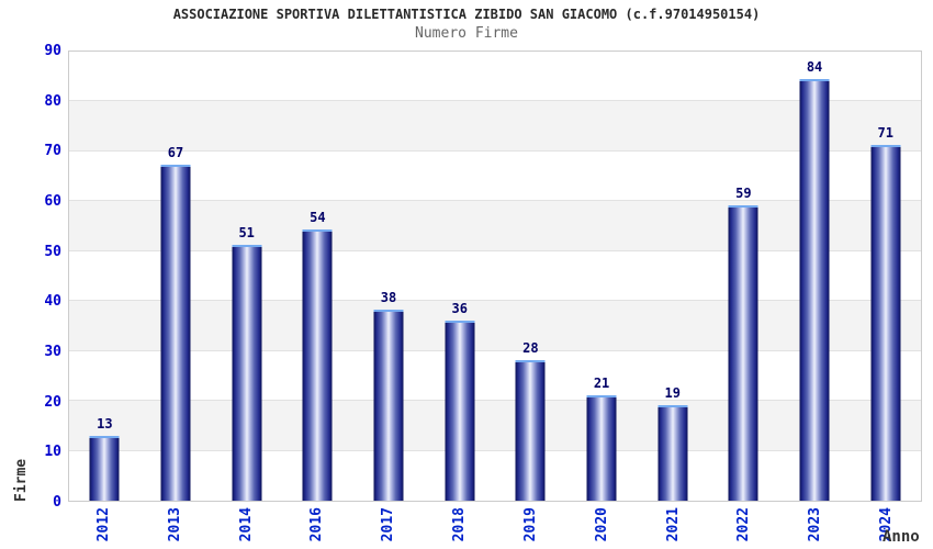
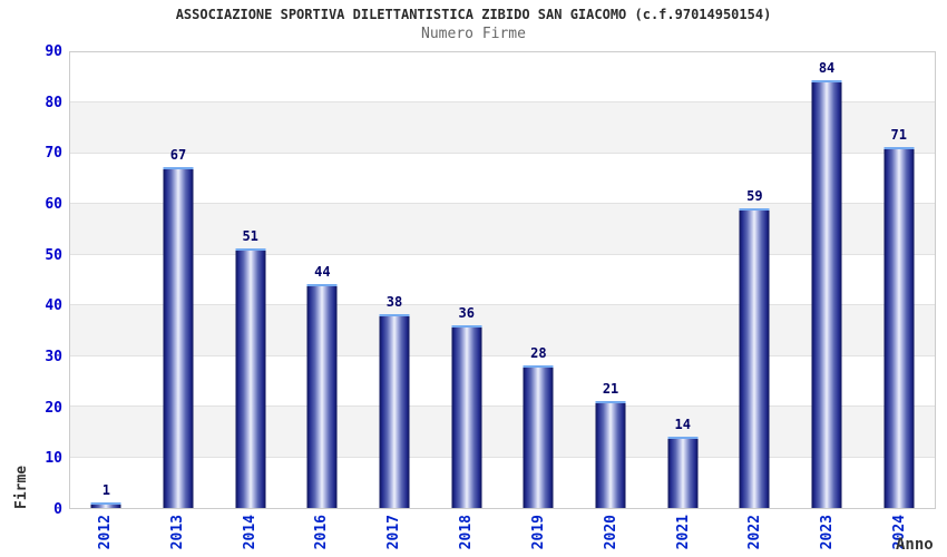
2012: 13 -> 1
2016: 54 -> 44
2021: 19 -> 14
